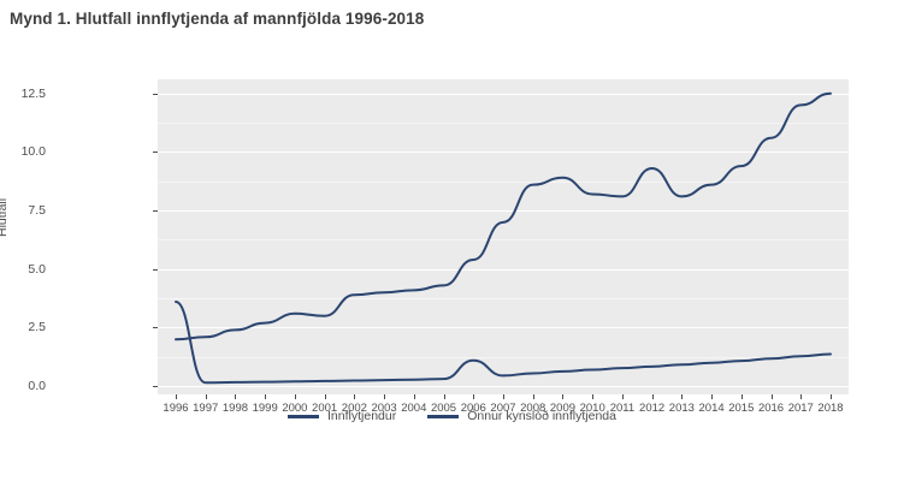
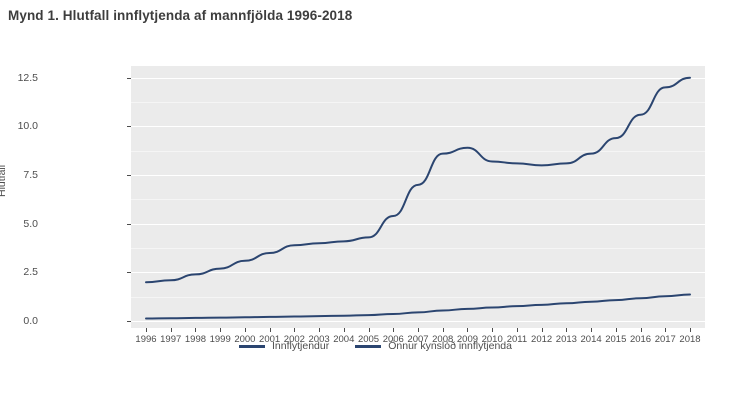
Önnur kynslóð innflytjenda/1996: 3.6 -> 0.1
Innflytjendur/2001: 3.0 -> 3.5
Önnur kynslóð innflytjenda/2006: 1.1 -> 0.4
Innflytjendur/2012: 9.3 -> 8.0
